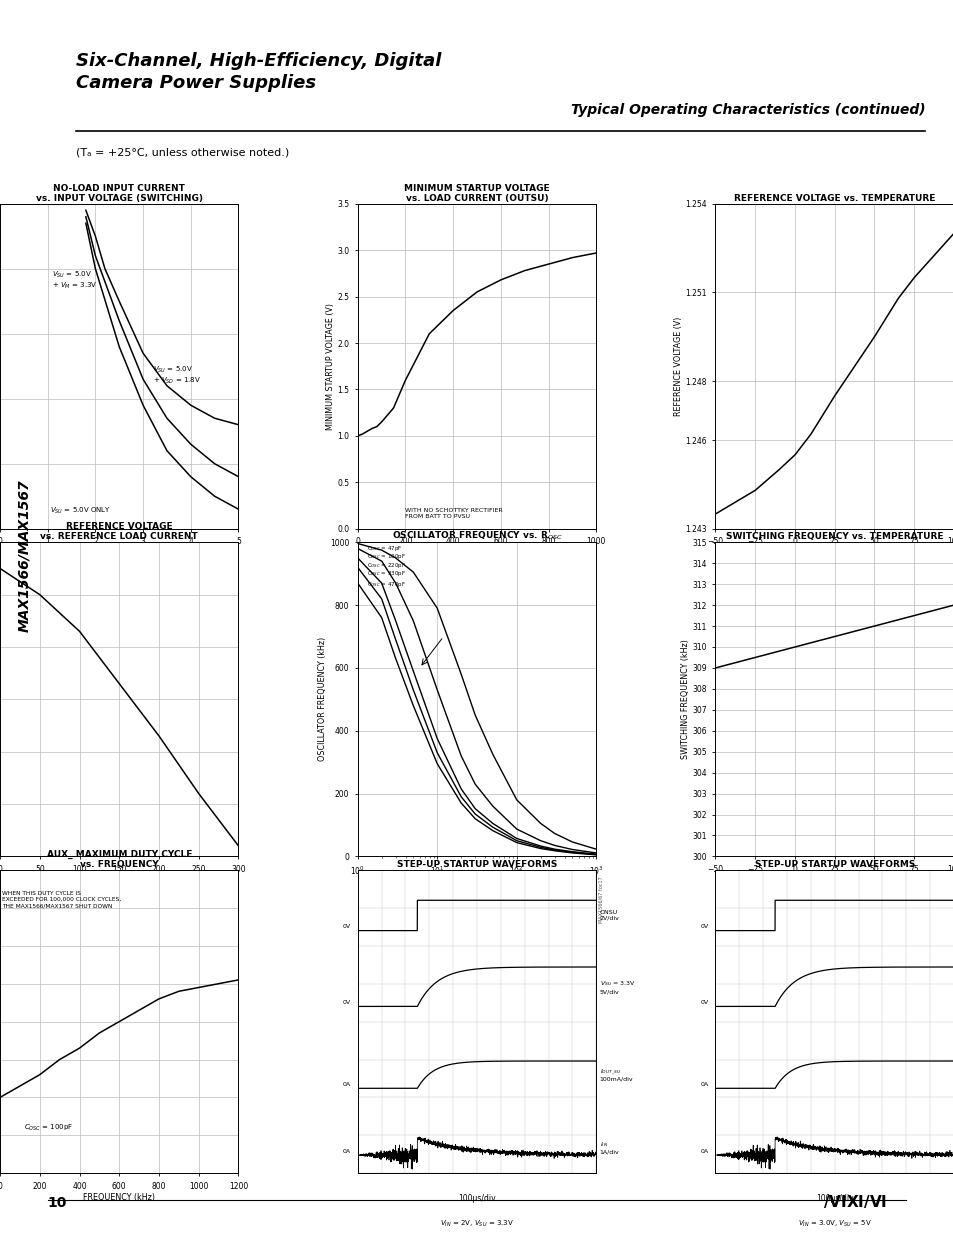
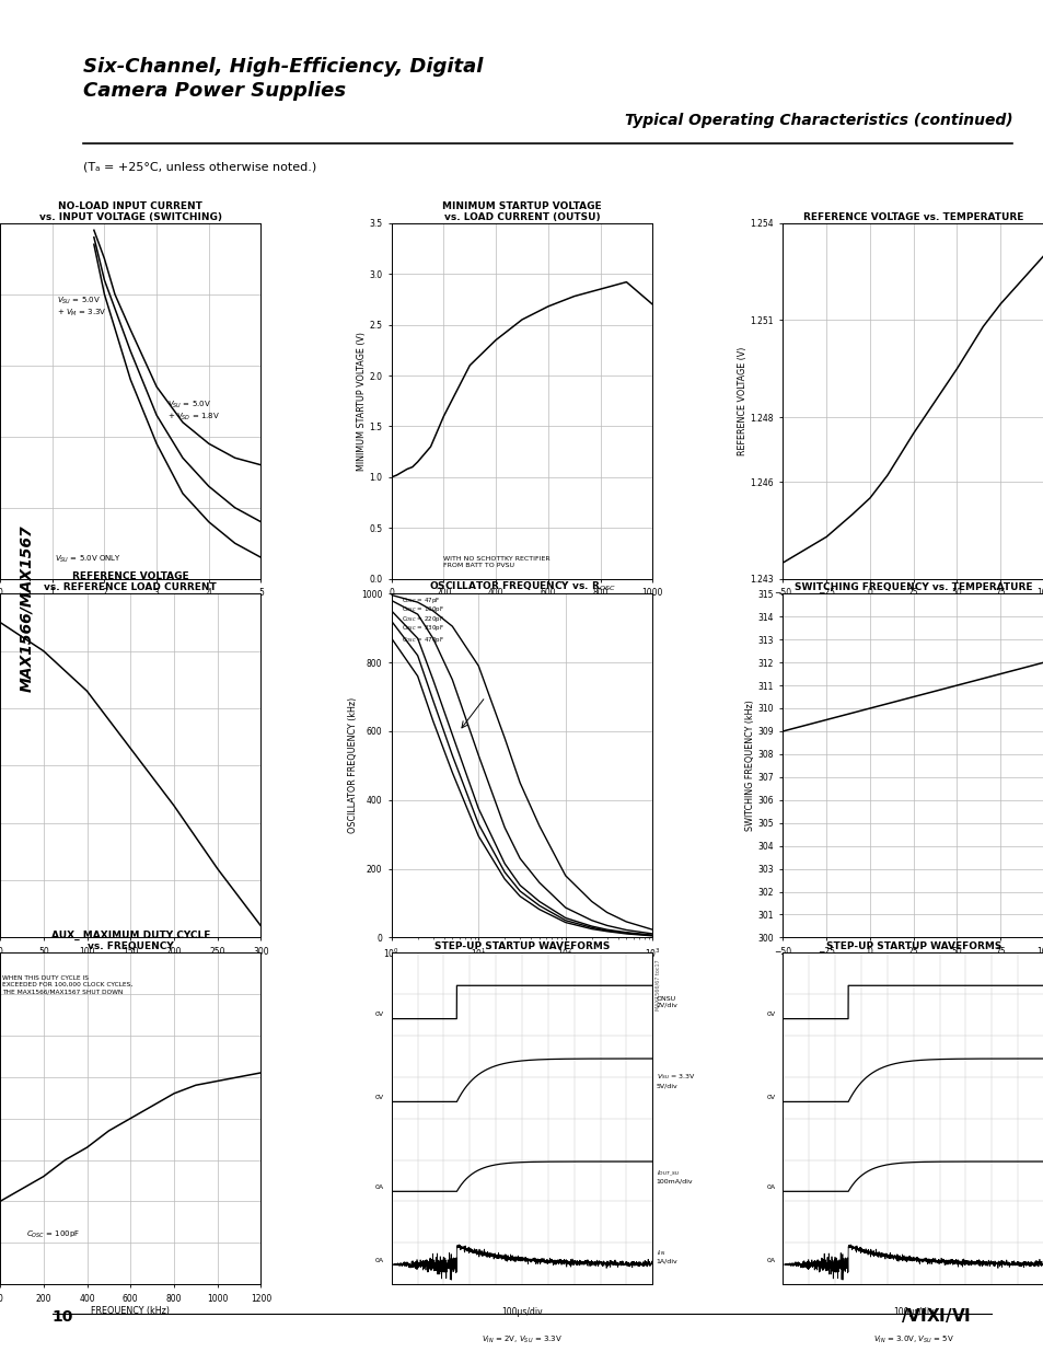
MINIMUM STARTUP VOLTAGE vs. LOAD CURRENT (OUTSU)/1000: 2.97 -> 2.70
